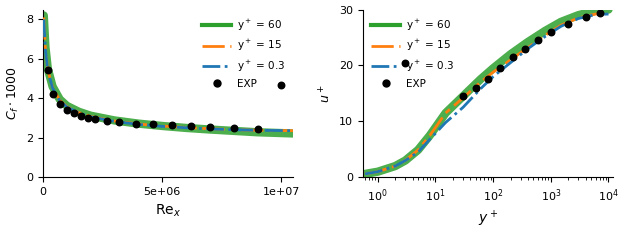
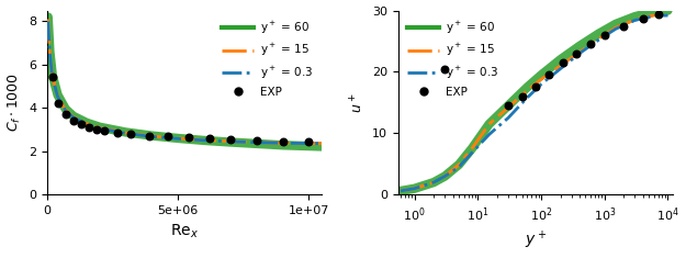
EXP/1e+07: 4.7 -> 2.4
